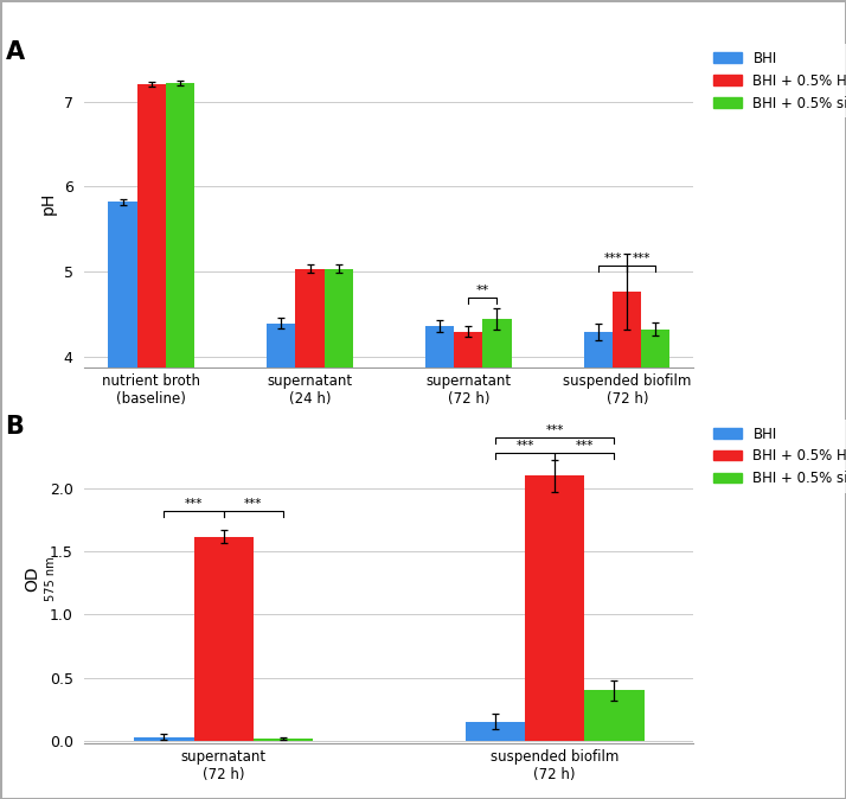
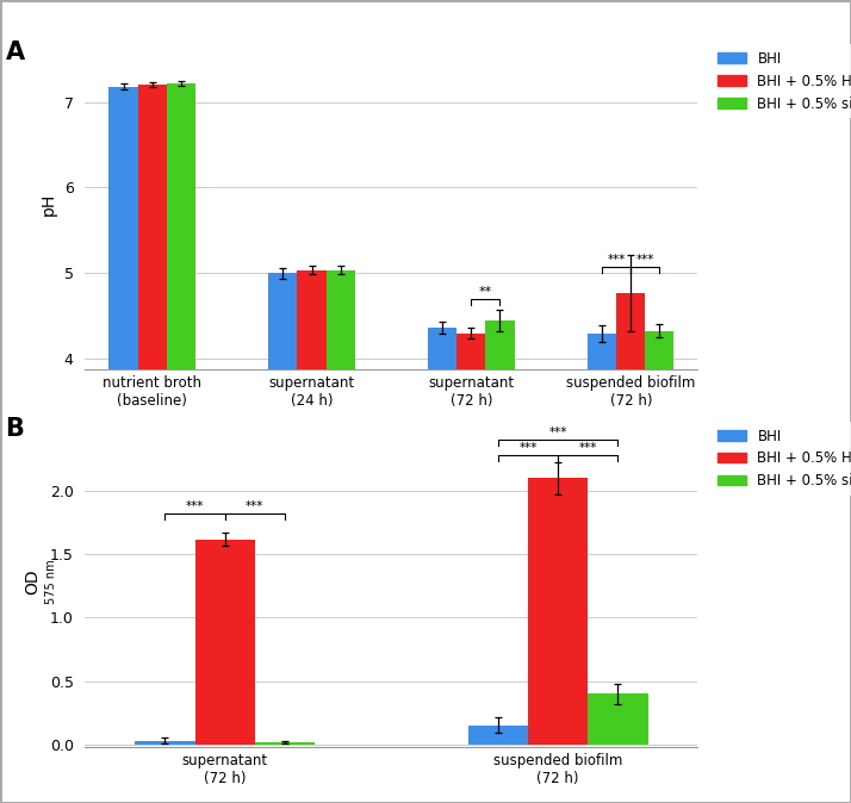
BHI/nutrient broth (baseline): 5.82 -> 7.18
BHI/supernatant (24 h): 4.40 -> 5.00
